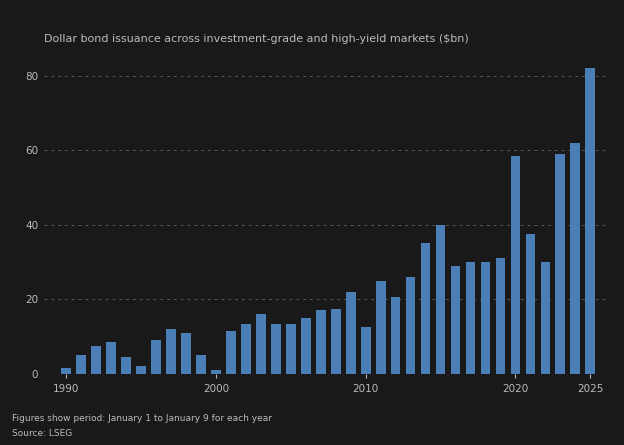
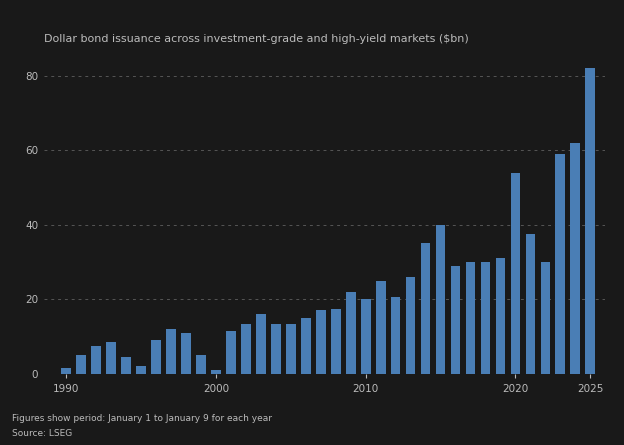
2010: 12.5 -> 20.0
2020: 58.5 -> 54.0
